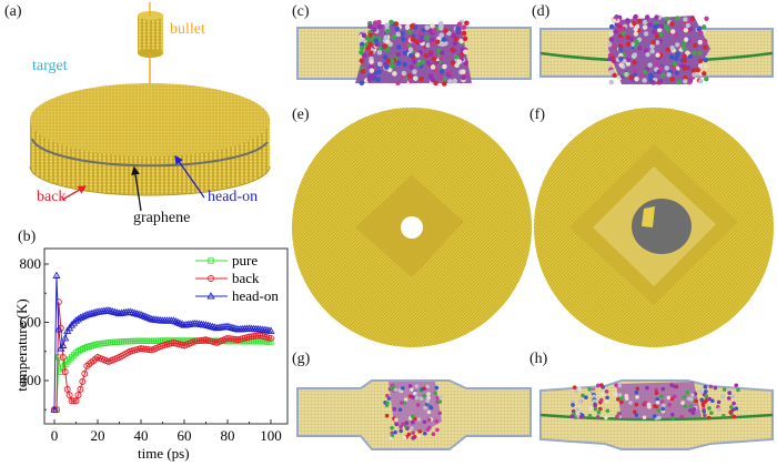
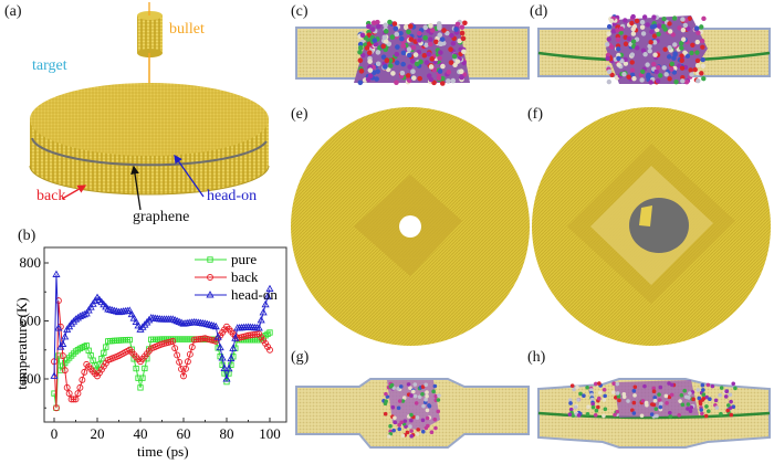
pure/0: 300 -> 350
back/0: 300 -> 460
head-on/0: 300 -> 410
pure/20: 520 -> 430
back/20: 480 -> 410
head-on/20: 640 -> 680
pure/40: 540 -> 370
back/40: 510 -> 460
head-on/40: 620 -> 570
back/60: 520 -> 410
pure/80: 540 -> 390
back/80: 540 -> 580
head-on/80: 580 -> 400
pure/100: 530 -> 560
back/100: 540 -> 500
head-on/100: 570 -> 710
